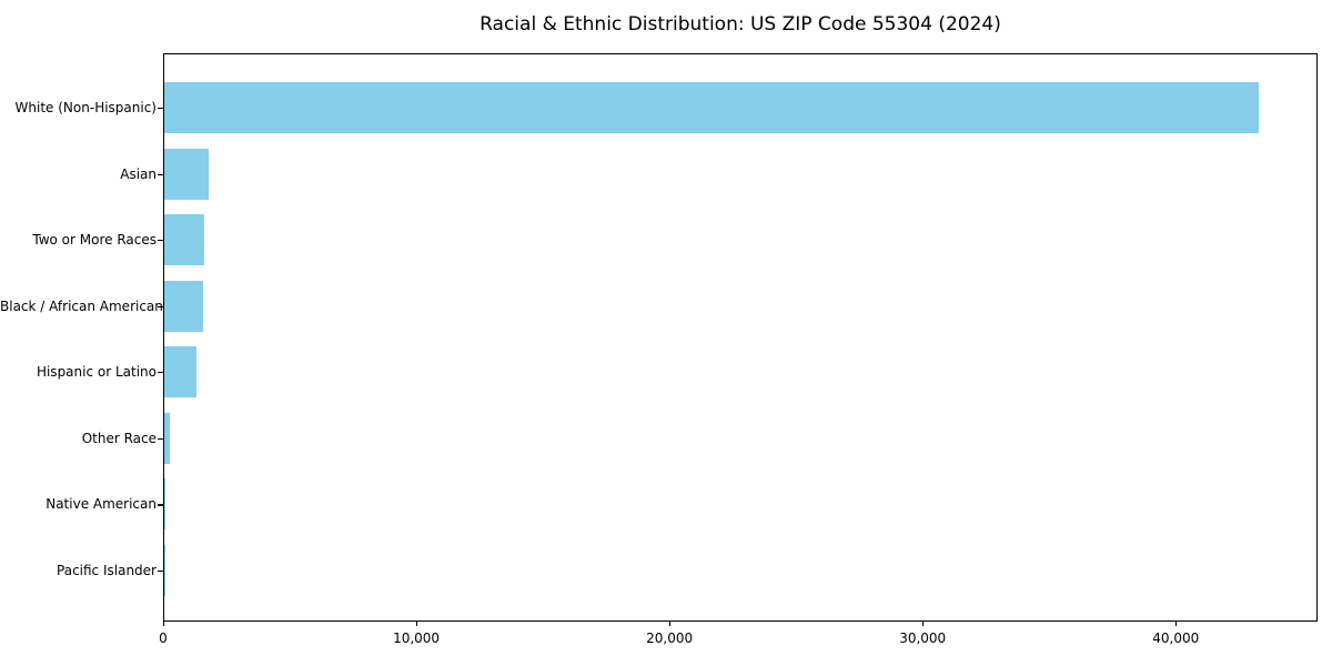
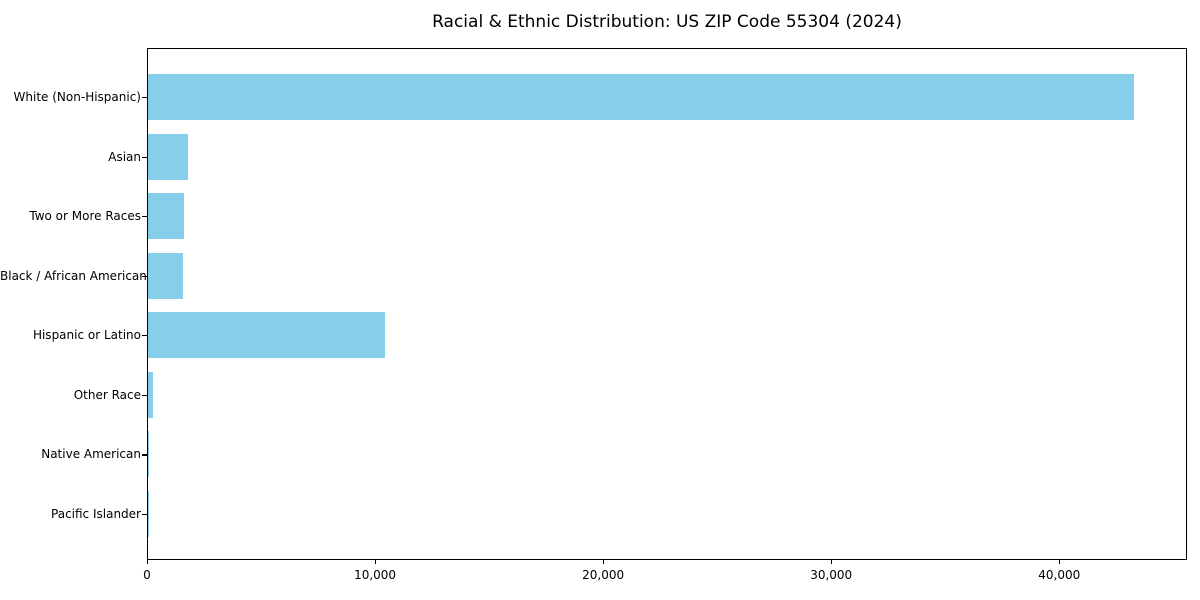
Hispanic or Latino: 1300 -> 10400
